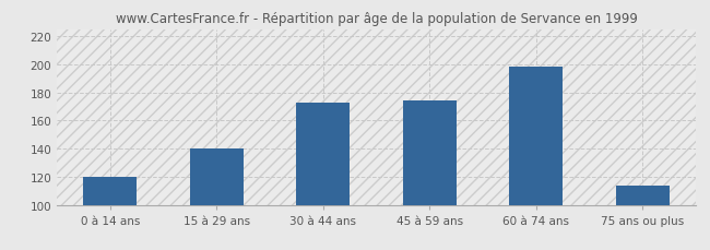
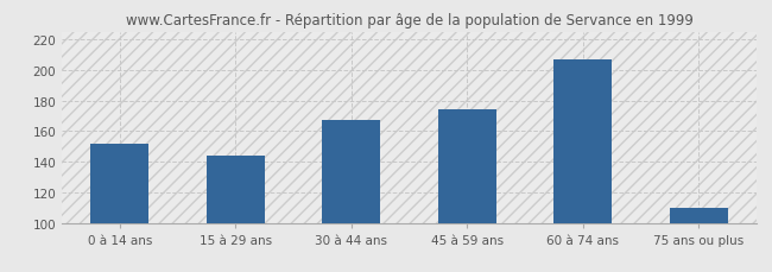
0 à 14 ans: 120 -> 152
15 à 29 ans: 140 -> 144
30 à 44 ans: 173 -> 167
60 à 74 ans: 198 -> 207
75 ans ou plus: 114 -> 110
